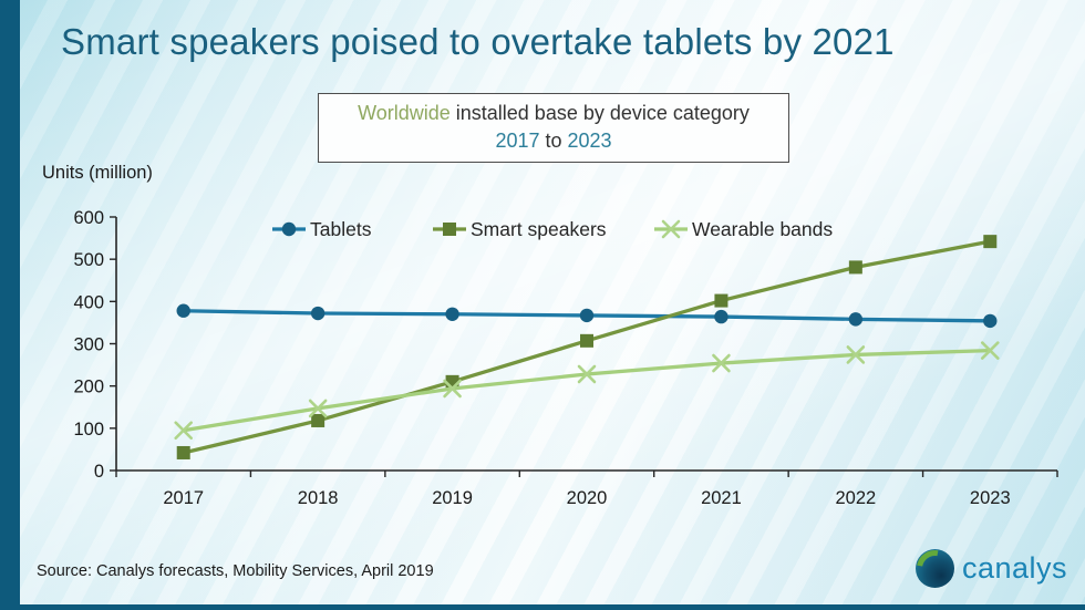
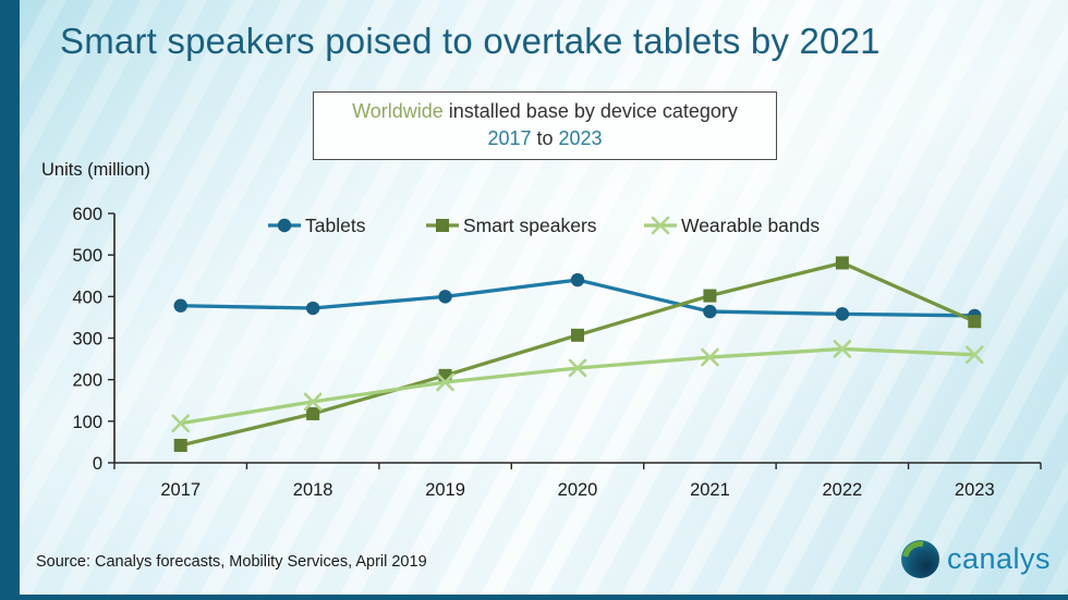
Tablets/2019: 370 -> 400
Tablets/2020: 370 -> 440
Smart speakers/2023: 540 -> 340
Wearable bands/2023: 280 -> 260
